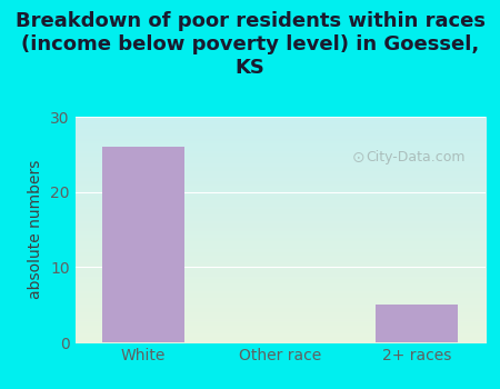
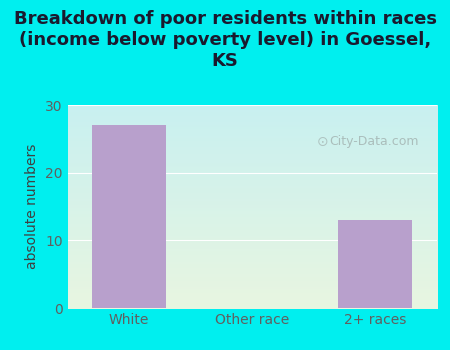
White: 26 -> 27
2+ races: 5 -> 13
